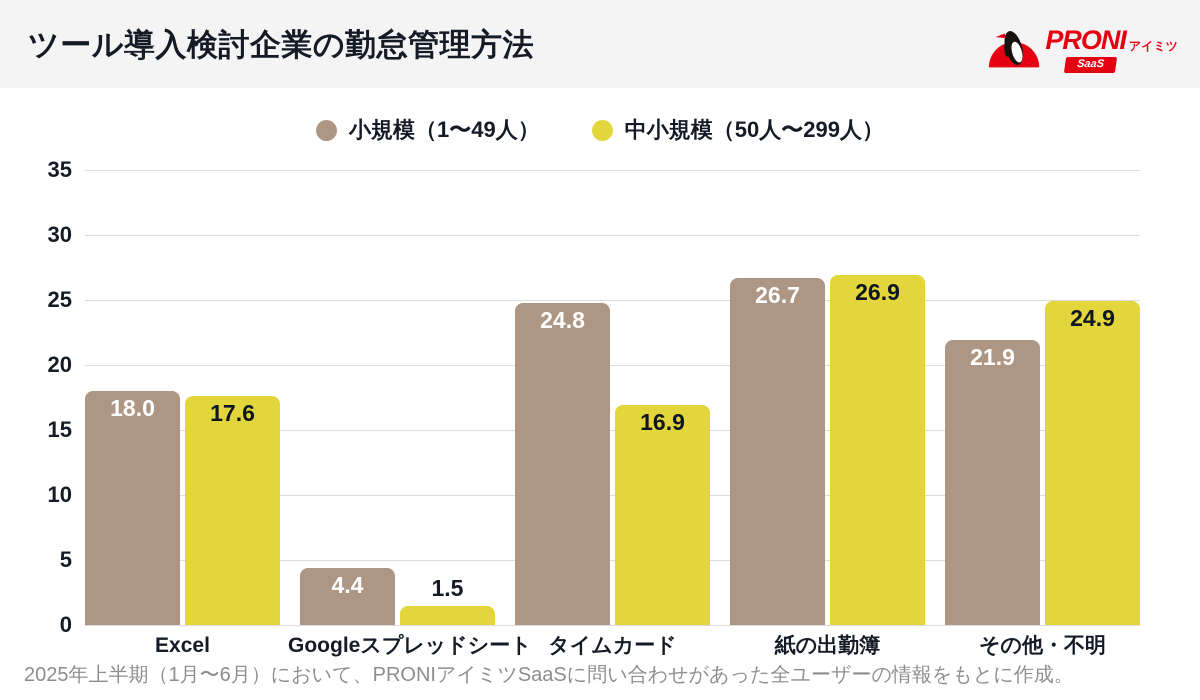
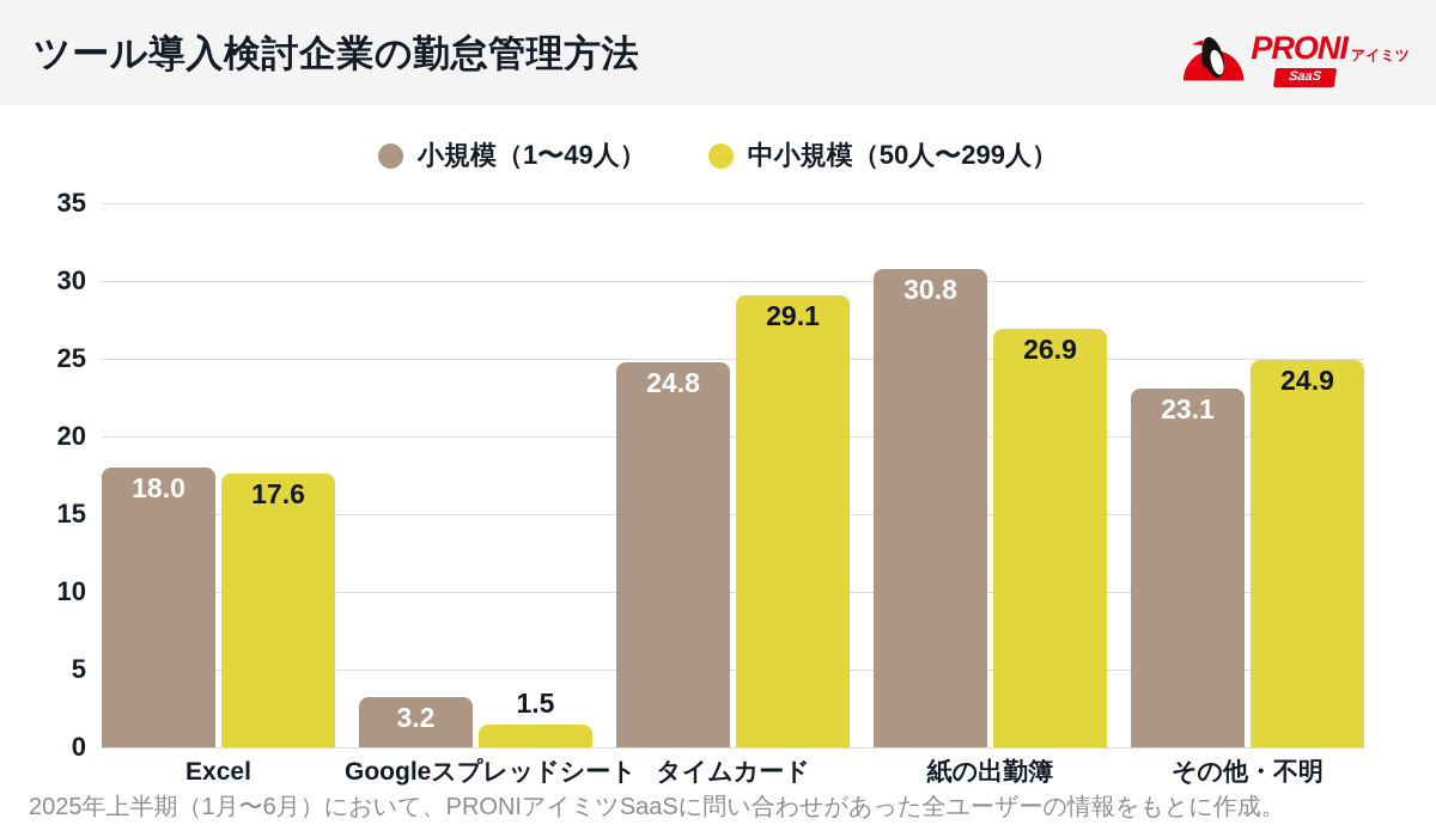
小規模（1〜49人）/Googleスプレッドシート: 4.4 -> 3.2
中小規模（50人〜299人）/タイムカード: 16.9 -> 29.1
小規模（1〜49人）/紙の出勤簿: 26.7 -> 30.8
小規模（1〜49人）/その他・不明: 21.9 -> 23.1
